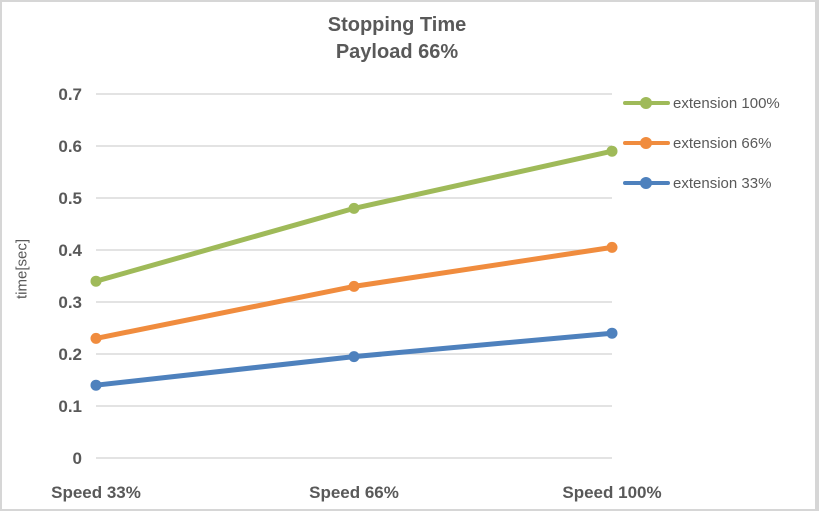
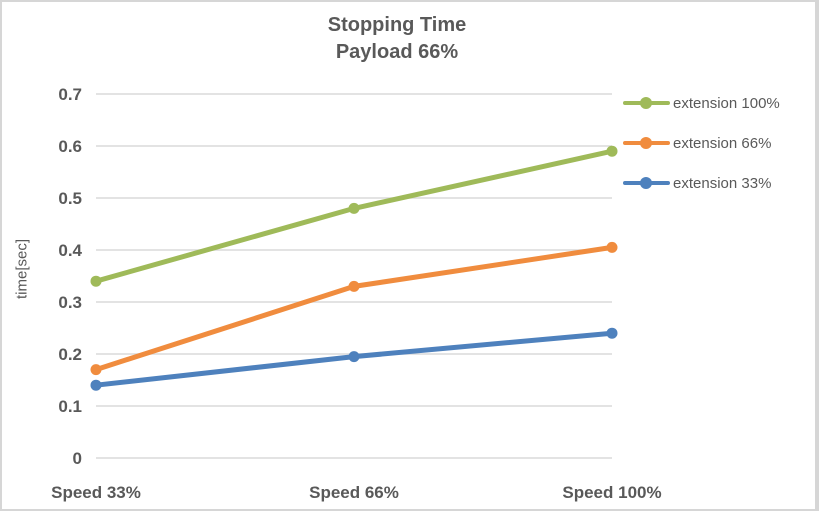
extension 66%/Speed 33%: 0.23 -> 0.17
